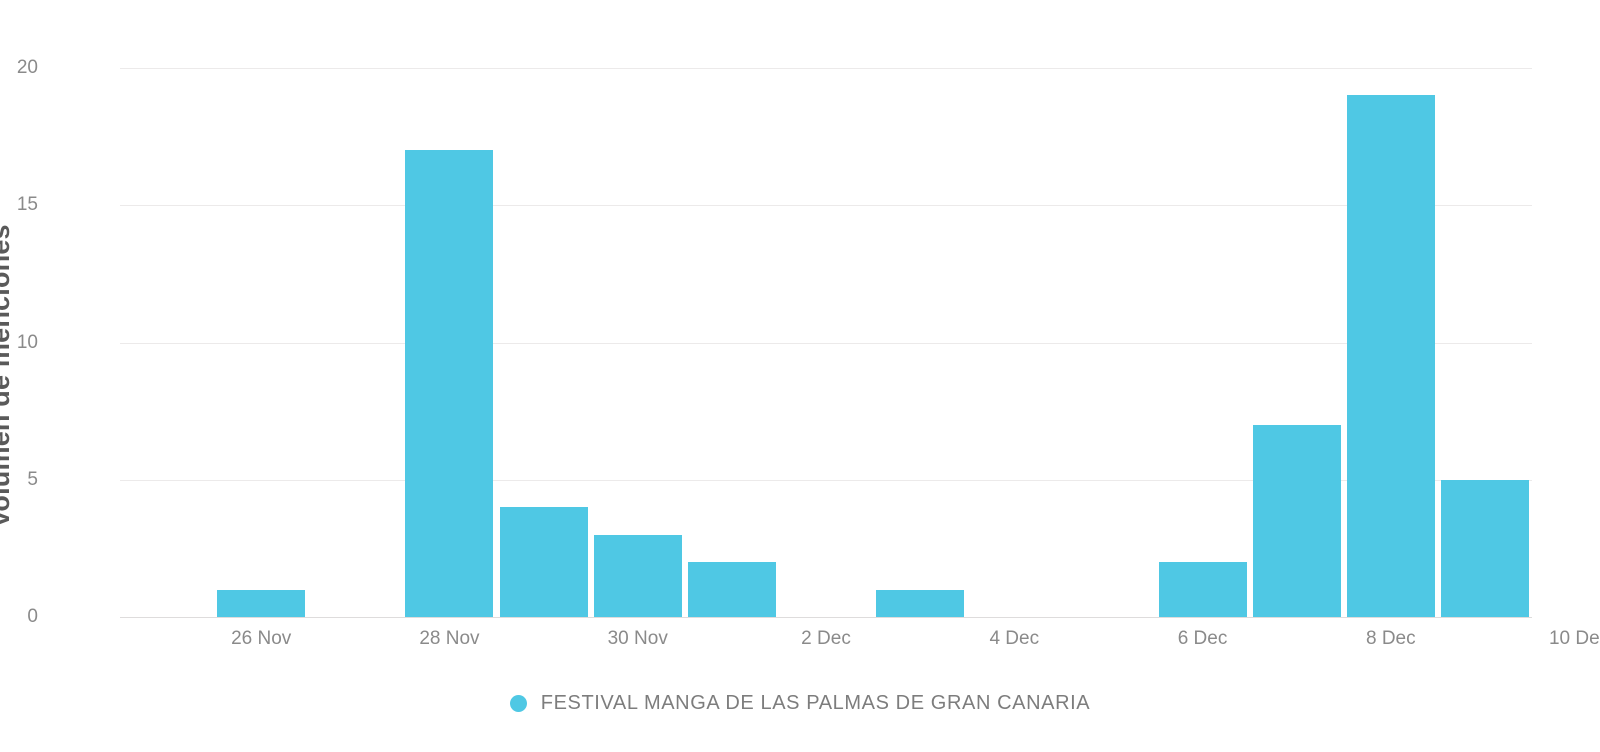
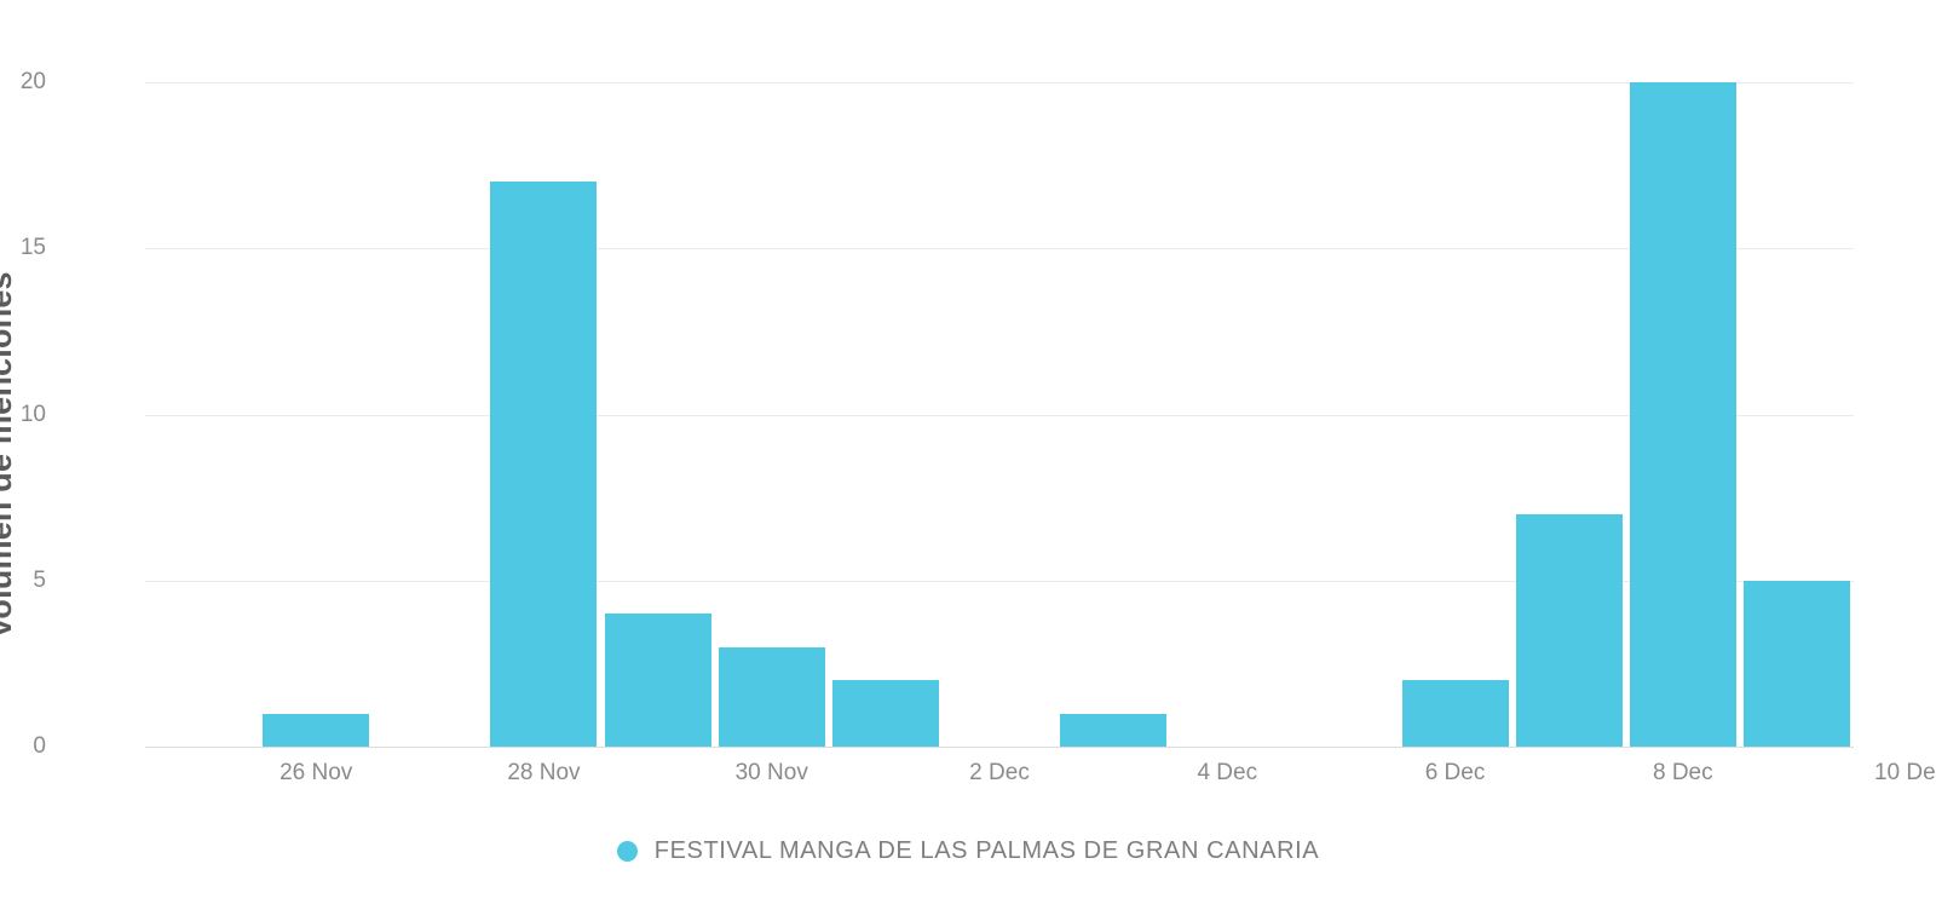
8 Dec: 19 -> 20
